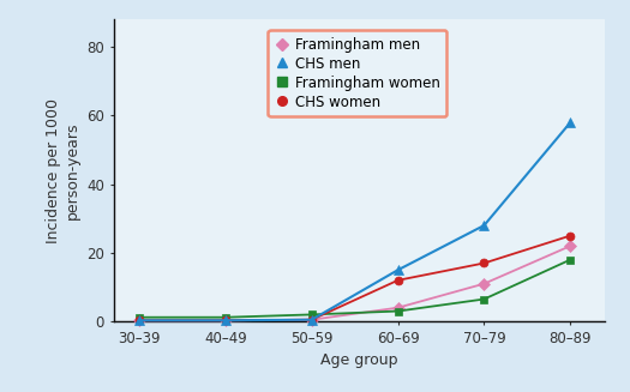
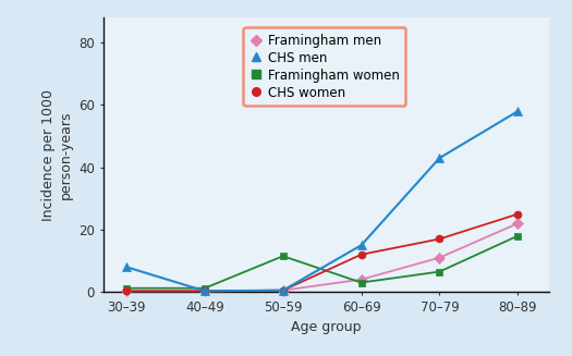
CHS men/30–39: 0.3 -> 8.0
Framingham women/50–59: 2.0 -> 11.5
CHS men/70–79: 28.0 -> 43.0
